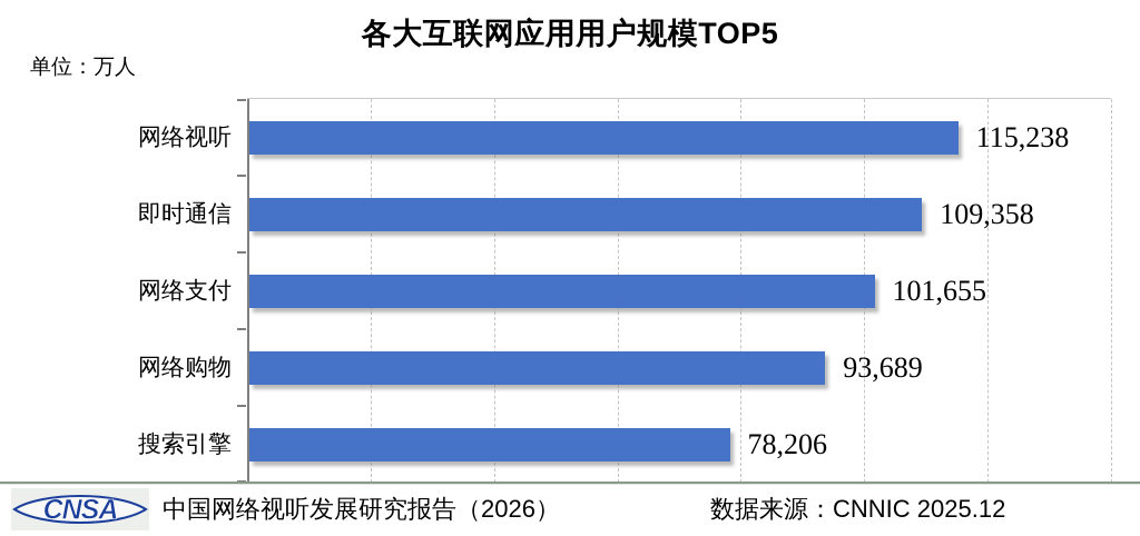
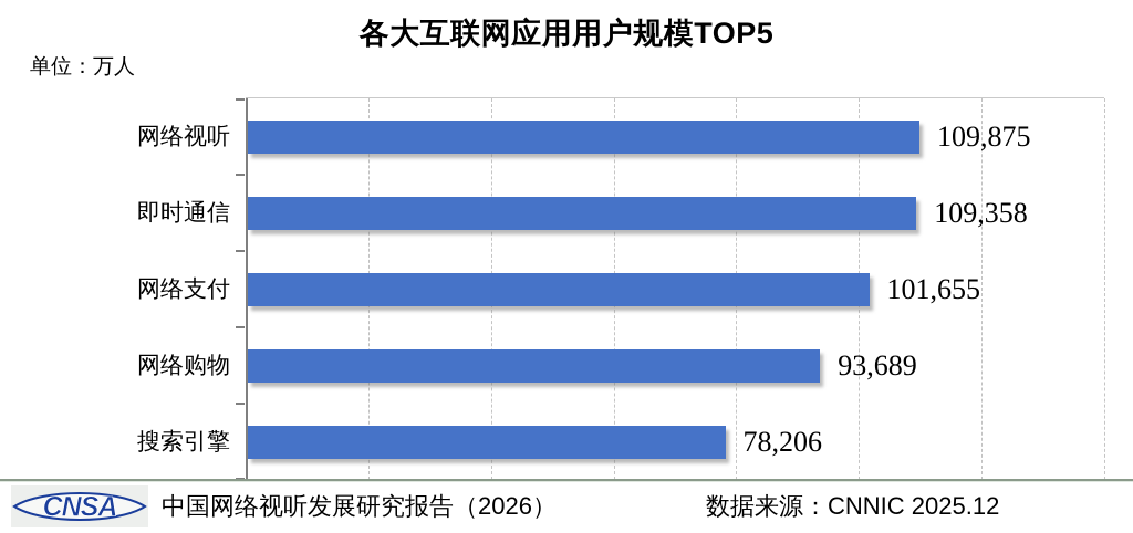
网络视听: 115,238 -> 109,875
